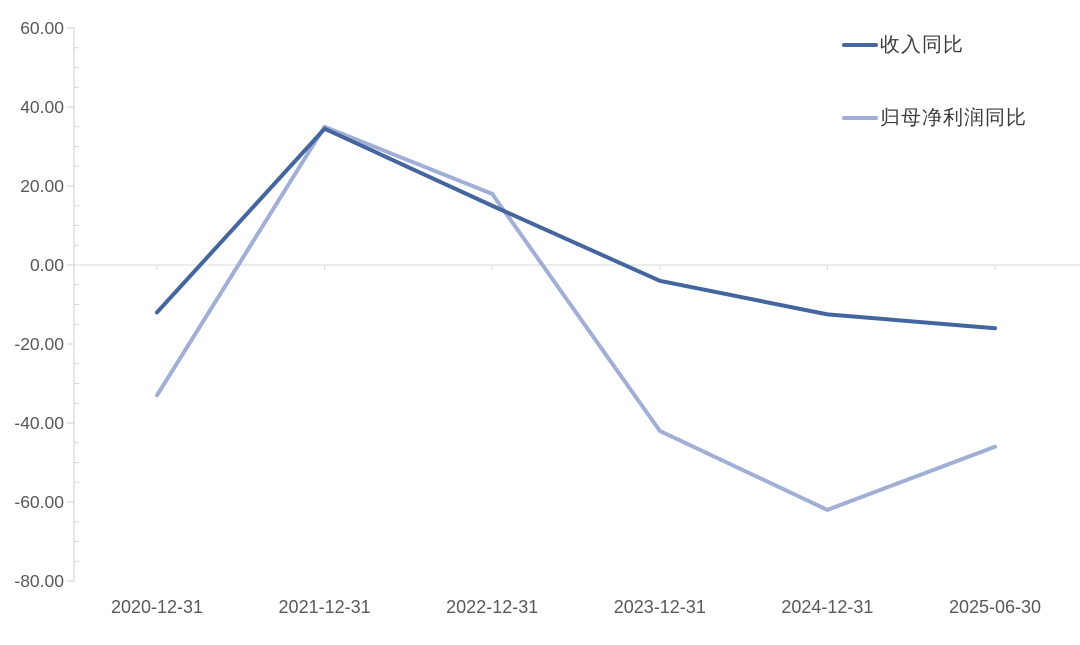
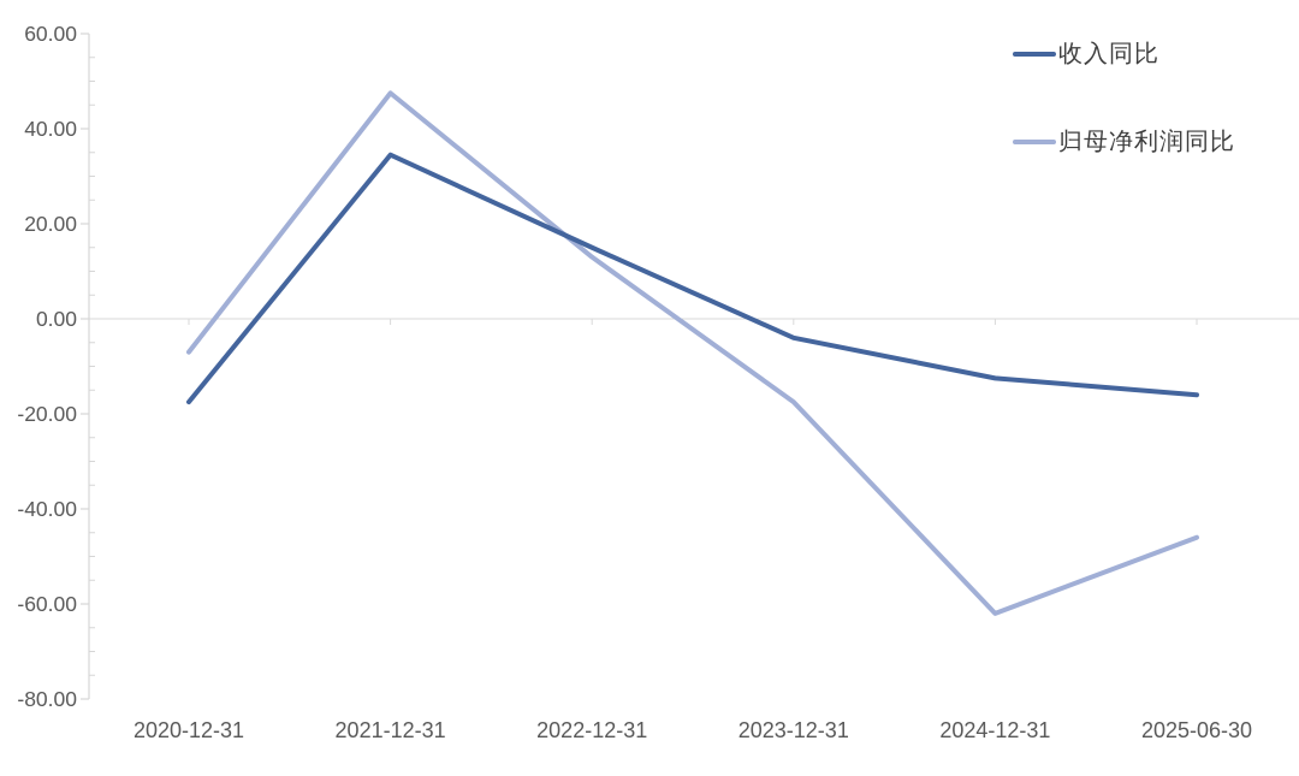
收入同比/2020-12-31: -12 -> -18
归母净利润同比/2020-12-31: -33 -> -7
归母净利润同比/2021-12-31: 35 -> 48
归母净利润同比/2022-12-31: 18 -> 13
归母净利润同比/2023-12-31: -42 -> -18
